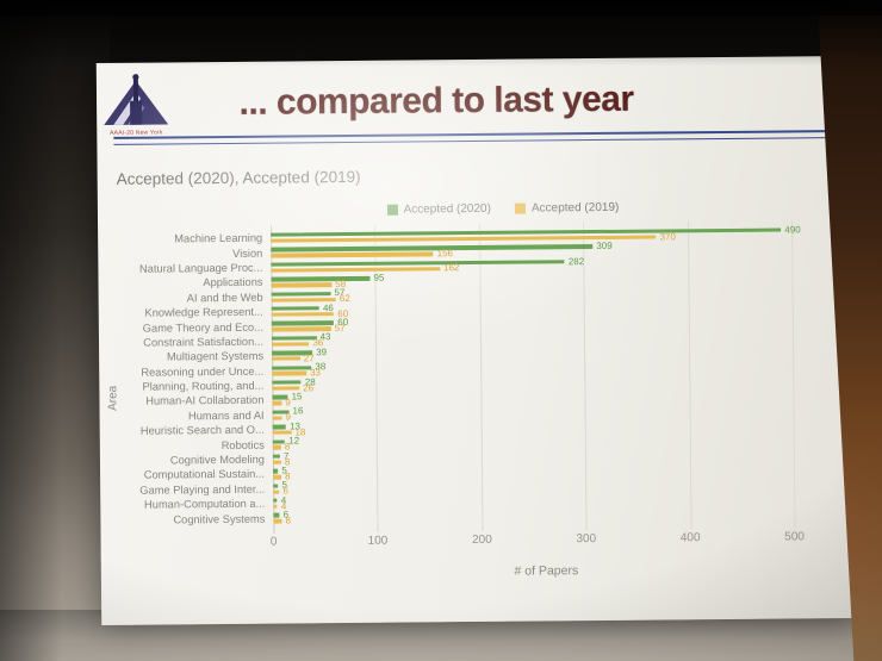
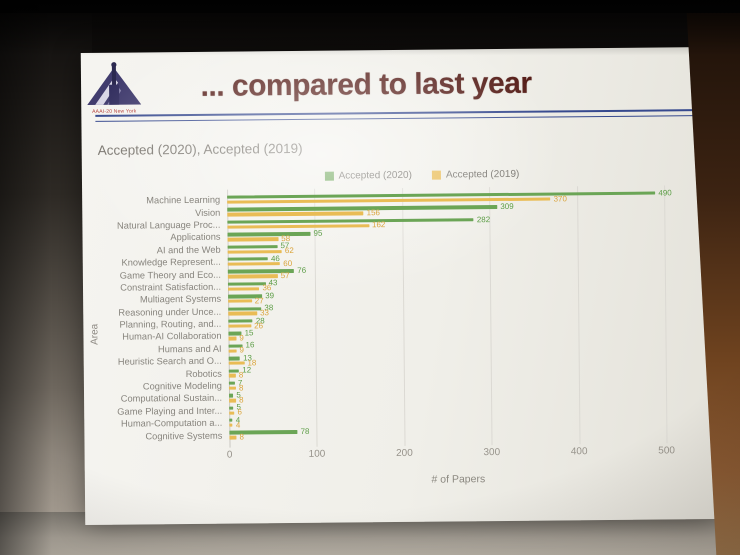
Accepted (2020)/Game Theory and Eco...: 60 -> 76
Accepted (2020)/Cognitive Systems: 6 -> 78
